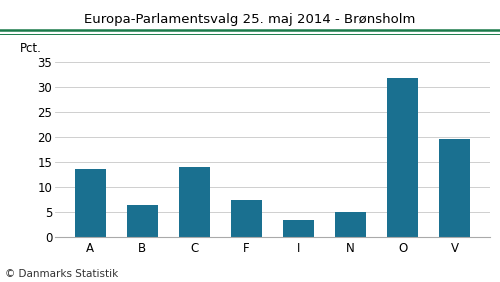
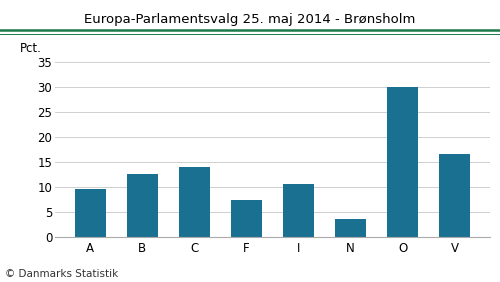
A: 13.6 -> 9.5
B: 6.3 -> 12.5
I: 3.3 -> 10.5
N: 5.0 -> 3.5
O: 31.8 -> 30.0
V: 19.5 -> 16.5
